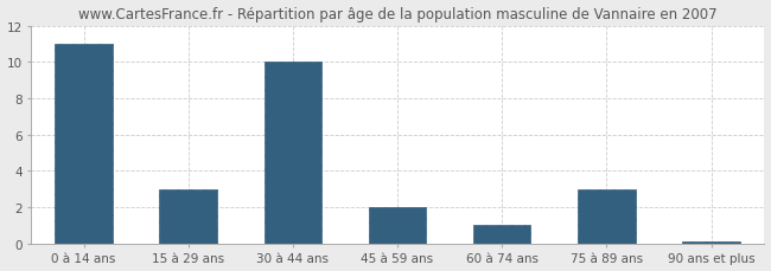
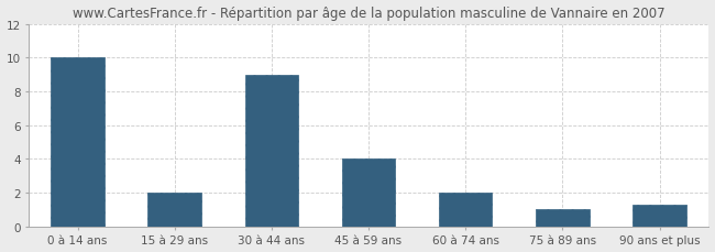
0 à 14 ans: 11.0 -> 10.0
15 à 29 ans: 3.0 -> 2.0
30 à 44 ans: 10.0 -> 9.0
45 à 59 ans: 2.0 -> 4.0
60 à 74 ans: 1.0 -> 2.0
75 à 89 ans: 3.0 -> 1.0
90 ans et plus: 0.1 -> 1.3
